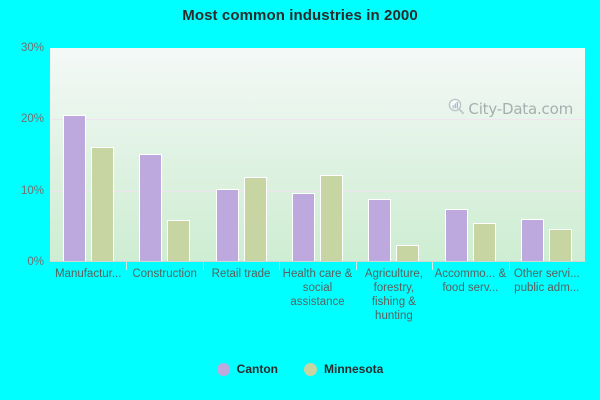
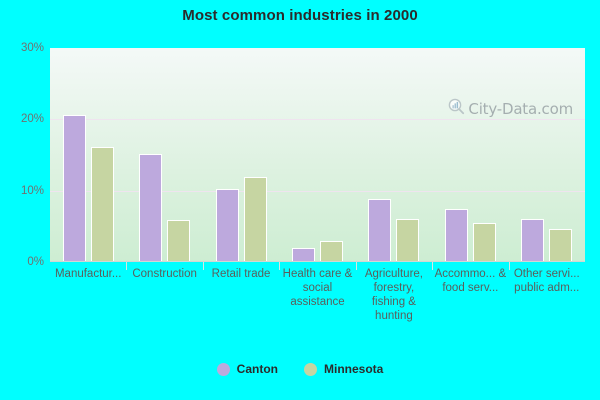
Canton/Health care & social assistance: 10% -> 2%
Minnesota/Health care & social assistance: 12% -> 3%
Minnesota/Agriculture, forestry, fishing & hunting: 2% -> 6%
